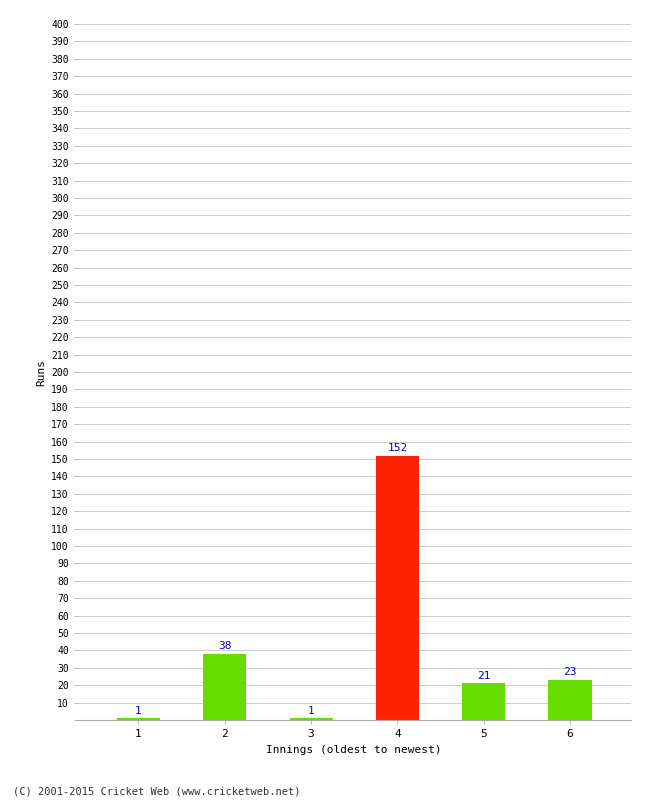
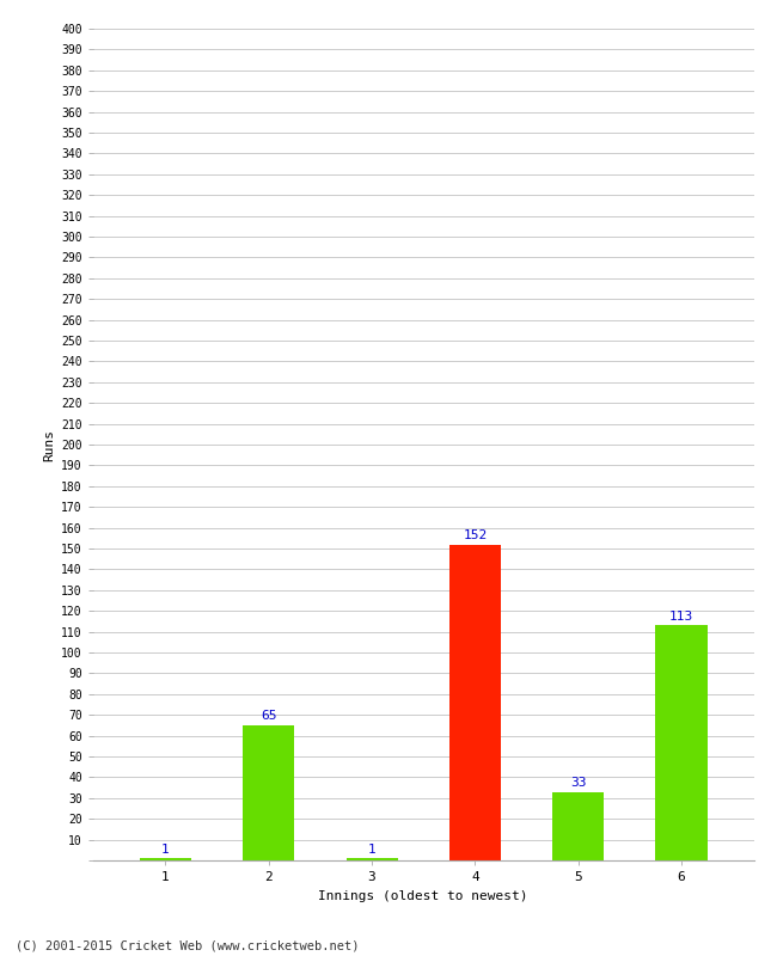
2: 38 -> 65
5: 21 -> 33
6: 23 -> 113
